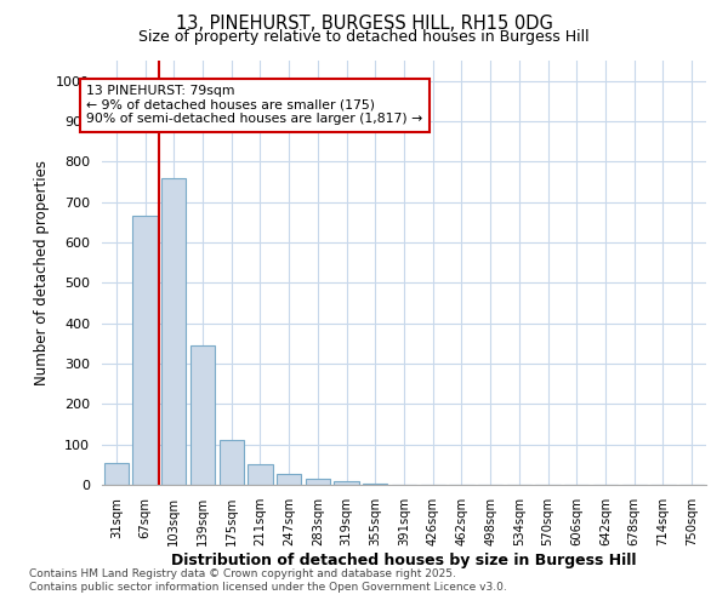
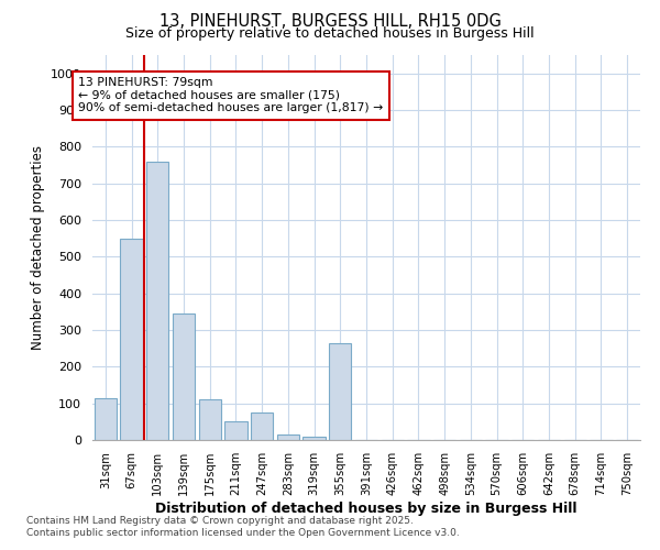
31sqm: 55 -> 115
67sqm: 665 -> 550
247sqm: 28 -> 75
355sqm: 2 -> 265
